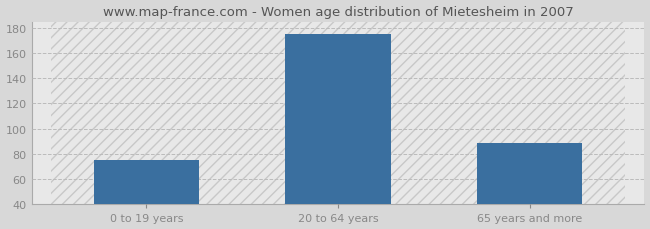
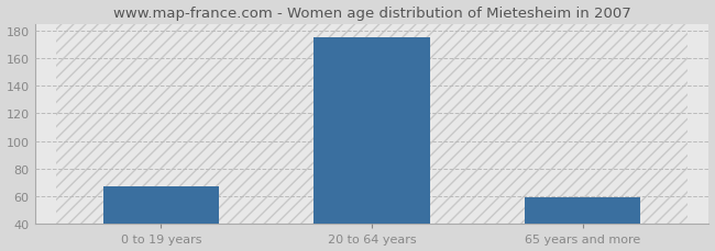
0 to 19 years: 75 -> 67
65 years and more: 89 -> 59
